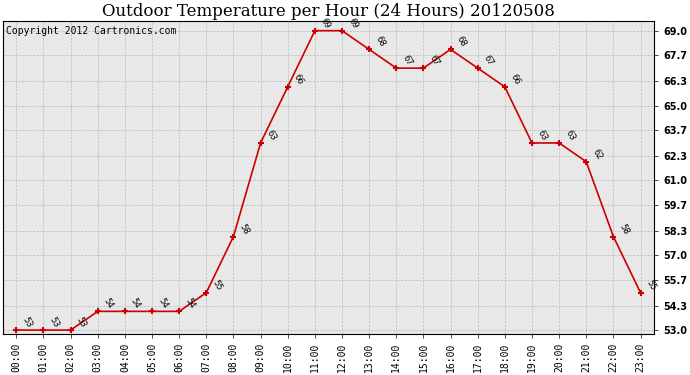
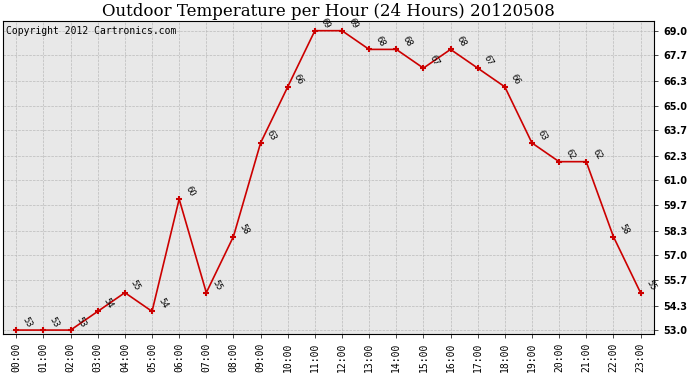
04:00: 54 -> 55
06:00: 54 -> 60
14:00: 67 -> 68
20:00: 63 -> 62
